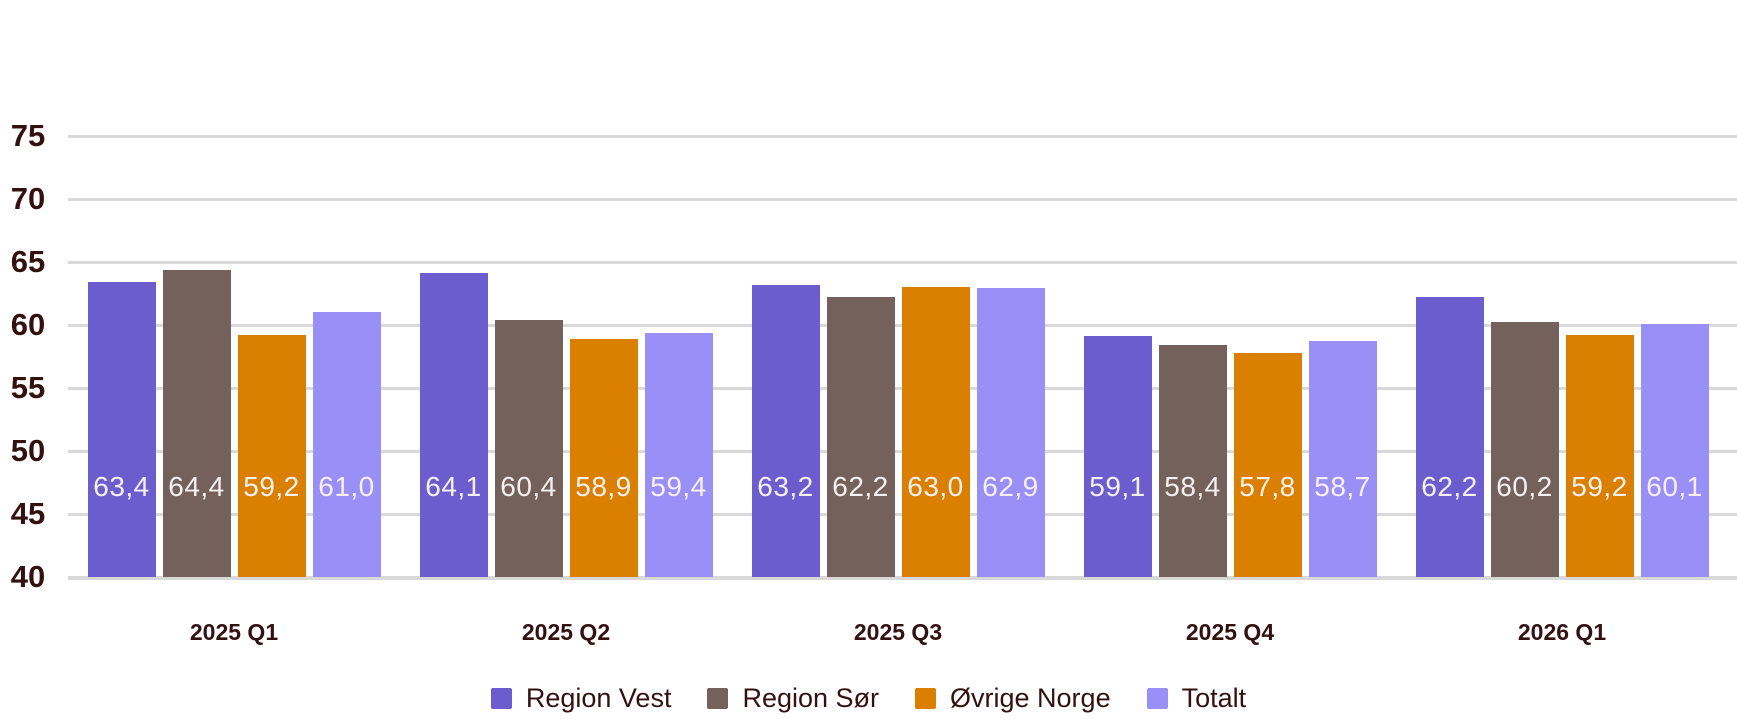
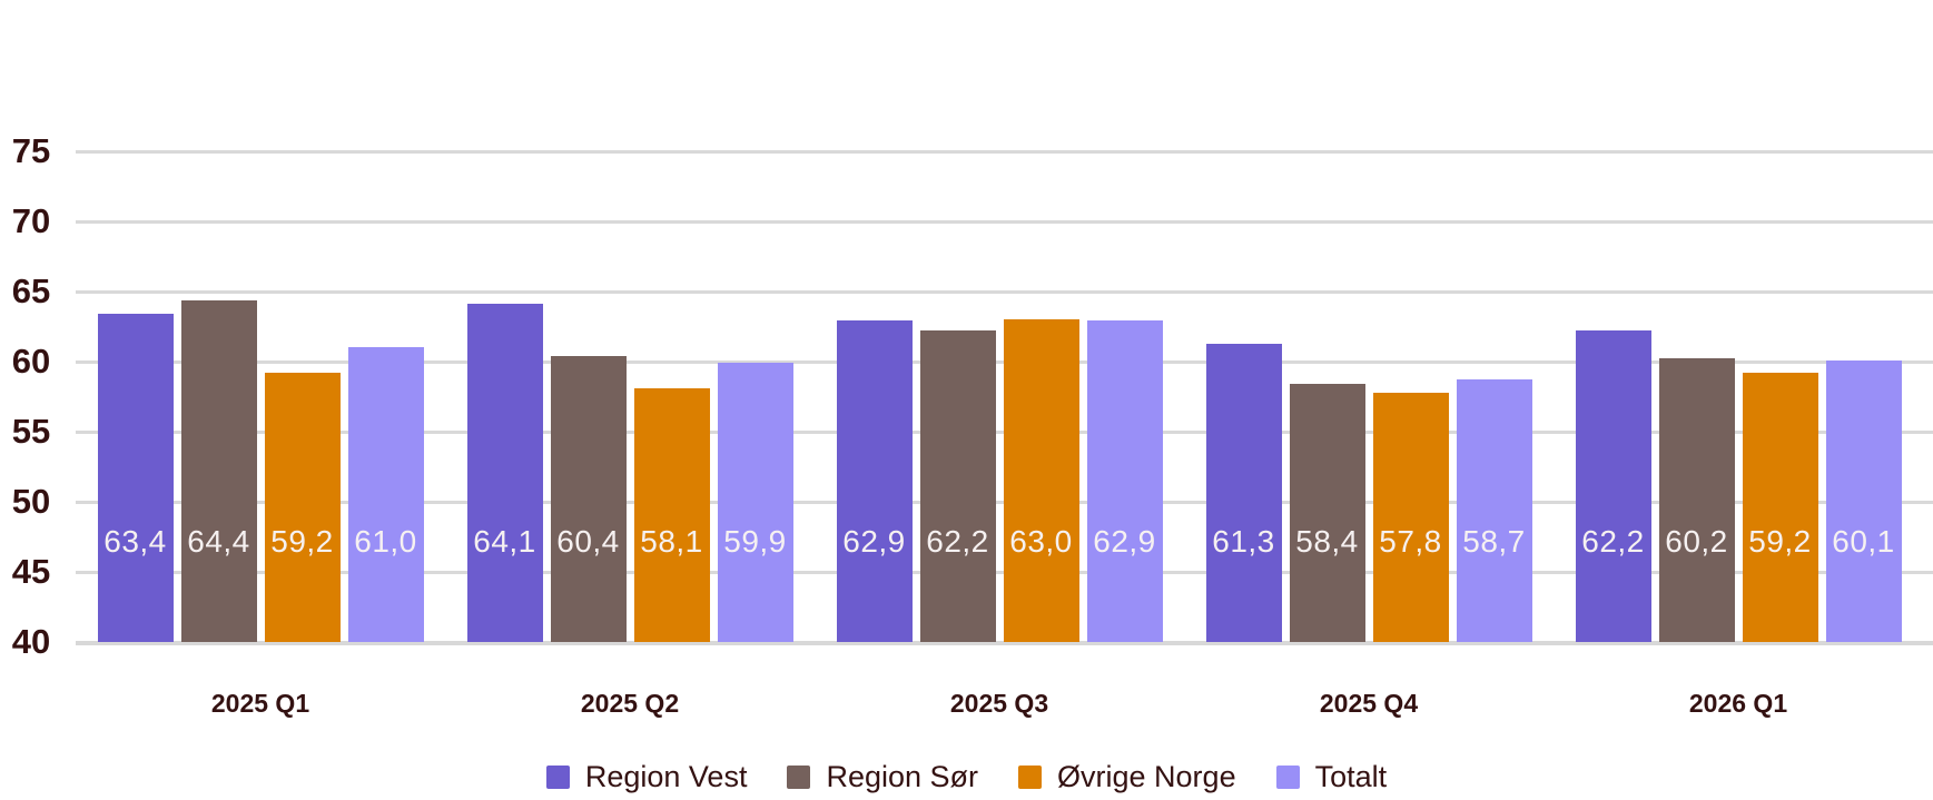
Øvrige Norge/2025 Q2: 58,9 -> 58,1
Totalt/2025 Q2: 59,4 -> 59,9
Region Vest/2025 Q3: 63,2 -> 62,9
Region Vest/2025 Q4: 59,1 -> 61,3
